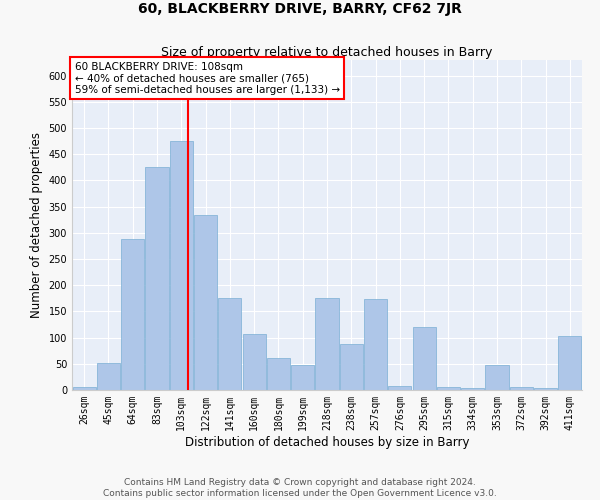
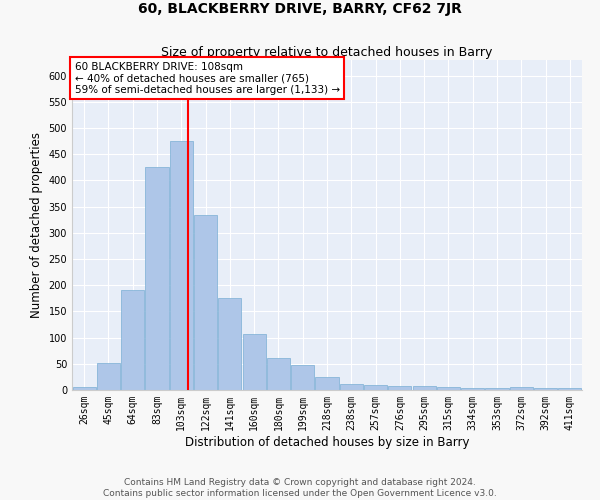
64sqm: 288 -> 190
218sqm: 176 -> 25
238sqm: 88 -> 12
257sqm: 174 -> 10
295sqm: 120 -> 7
353sqm: 48 -> 3
411sqm: 104 -> 3
